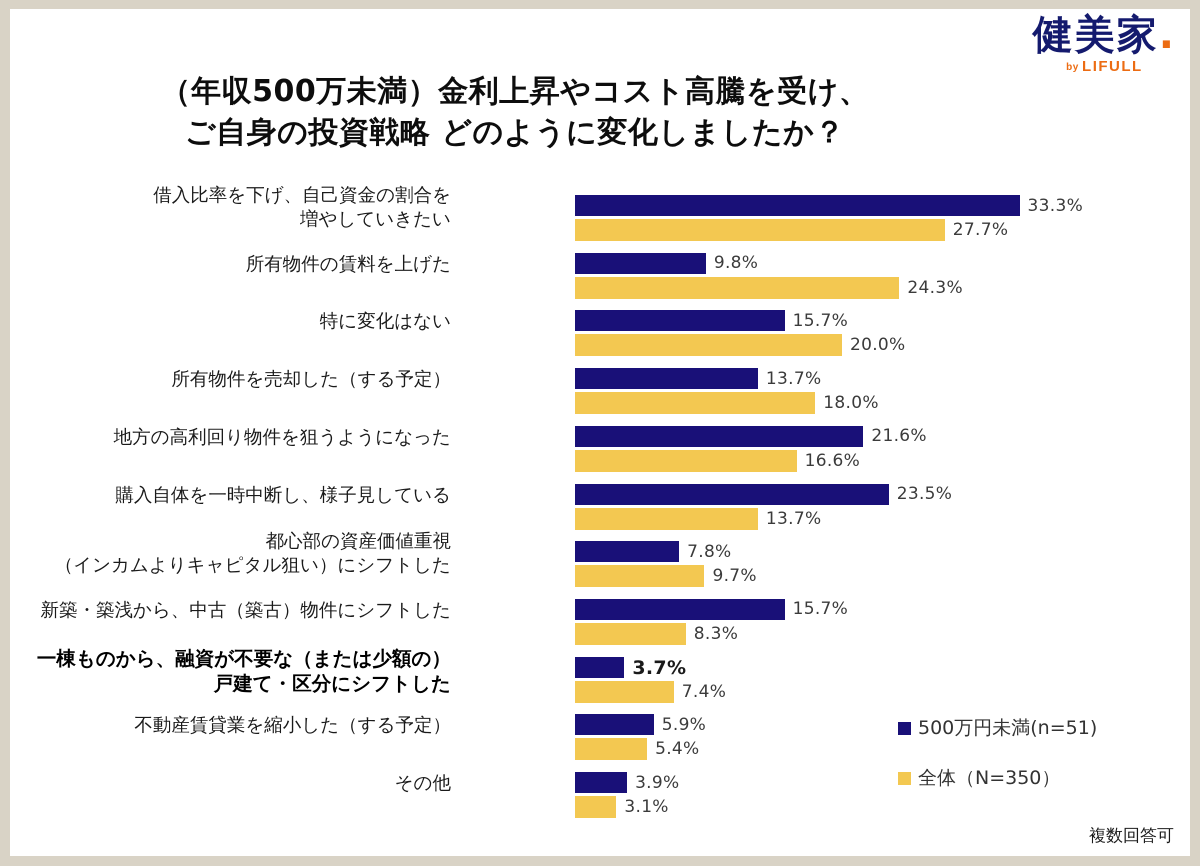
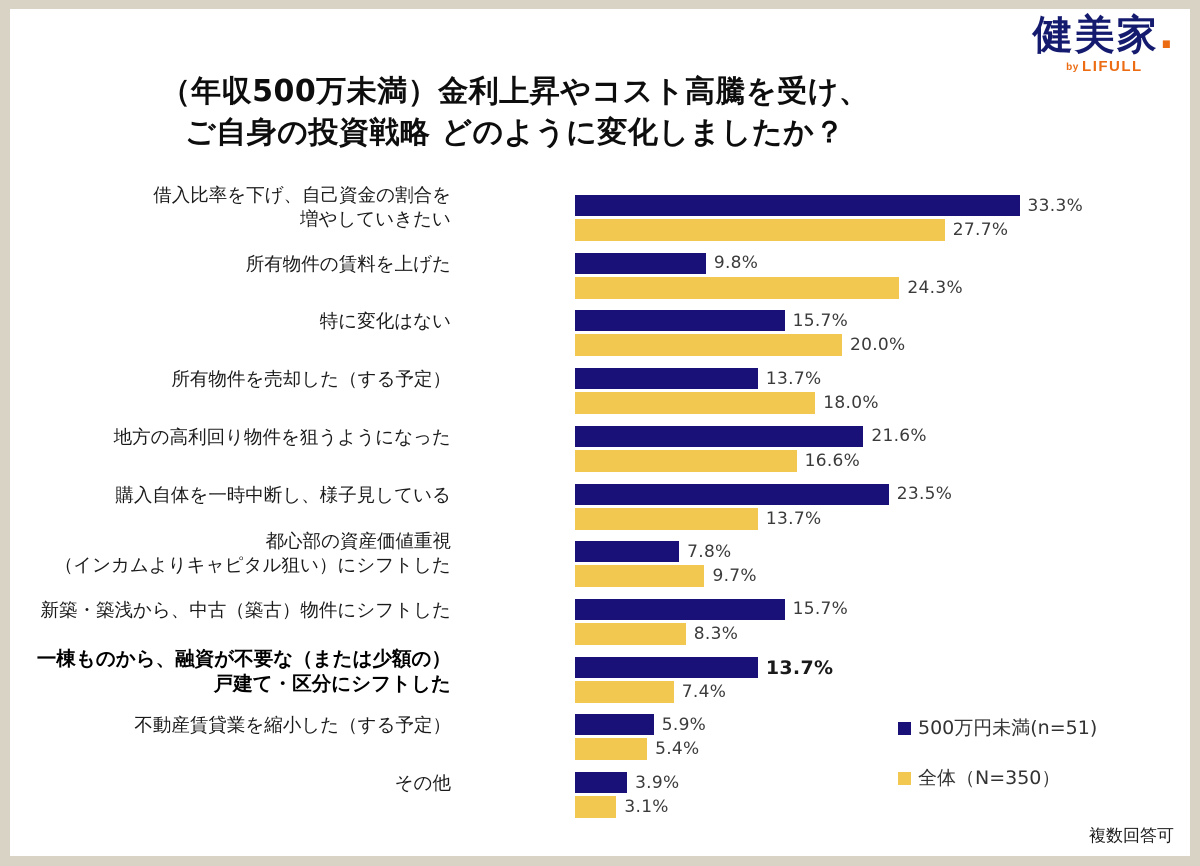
500万円未満(n=51)/一棟ものから、融資が不要な（または少額の）戸建て・区分にシフトした: 3.7% -> 13.7%
